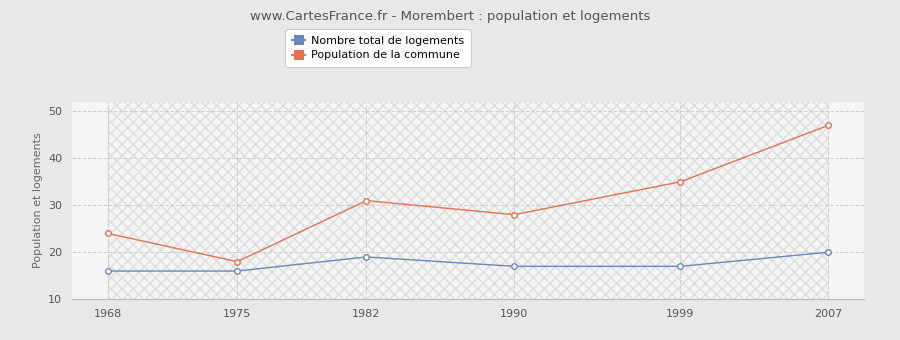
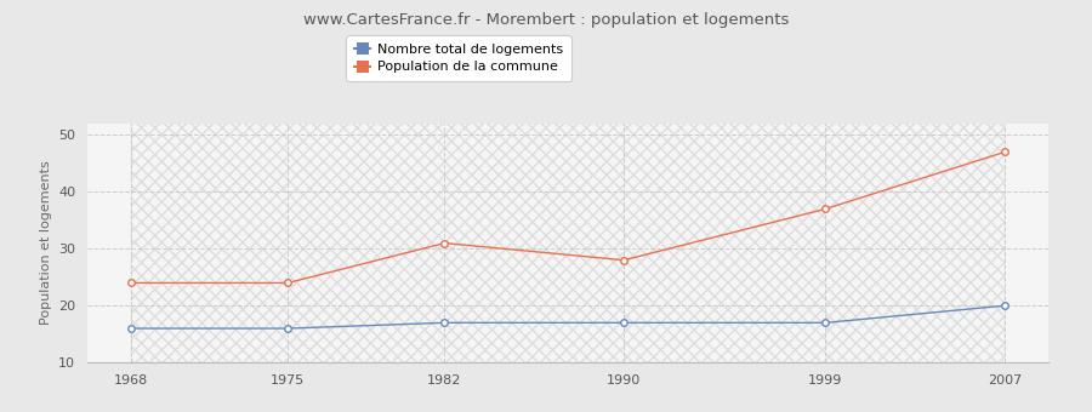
Population de la commune/1975: 18 -> 24
Nombre total de logements/1982: 19 -> 17
Population de la commune/1999: 35 -> 37
